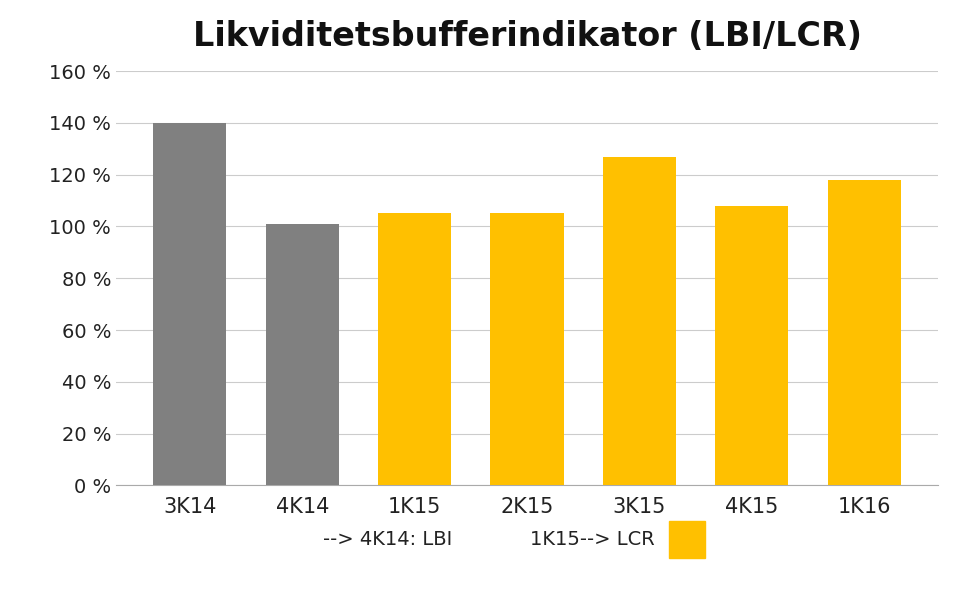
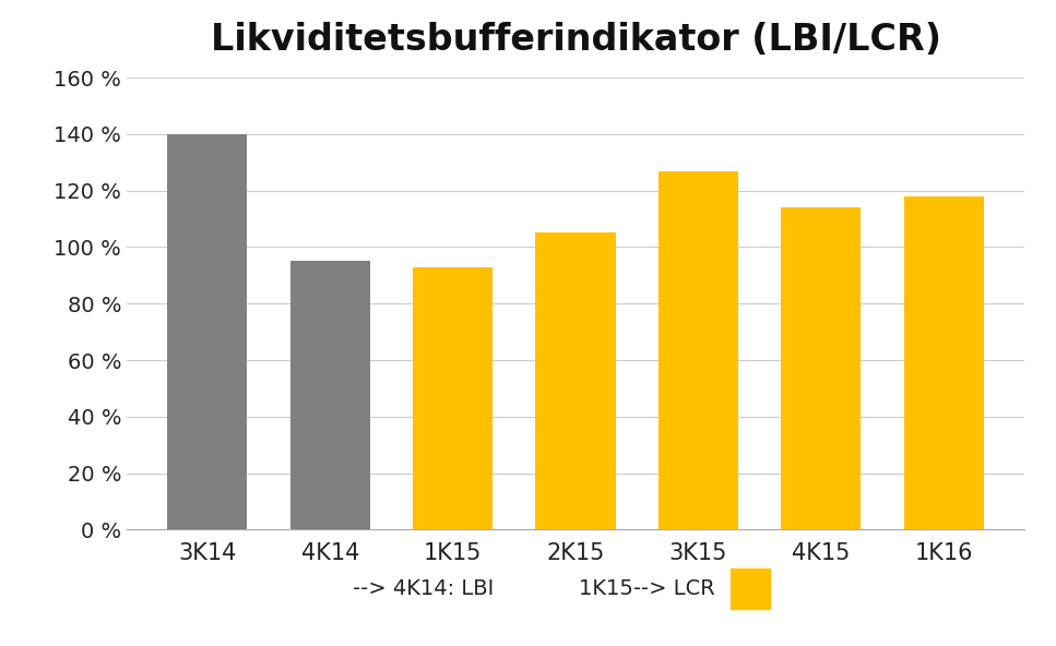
4K14: 101 % -> 95 %
1K15: 105 % -> 93 %
4K15: 108 % -> 114 %
